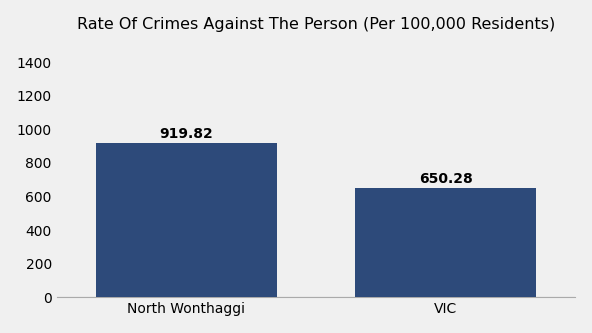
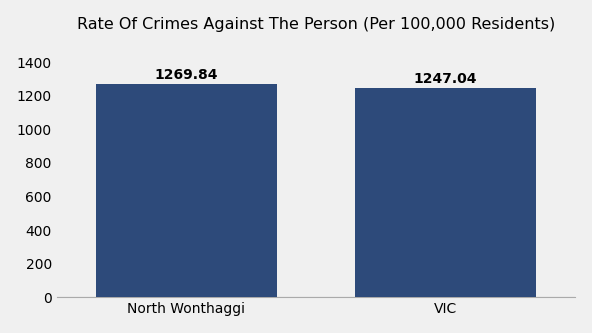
North Wonthaggi: 919.82 -> 1269.84
VIC: 650.28 -> 1247.04
